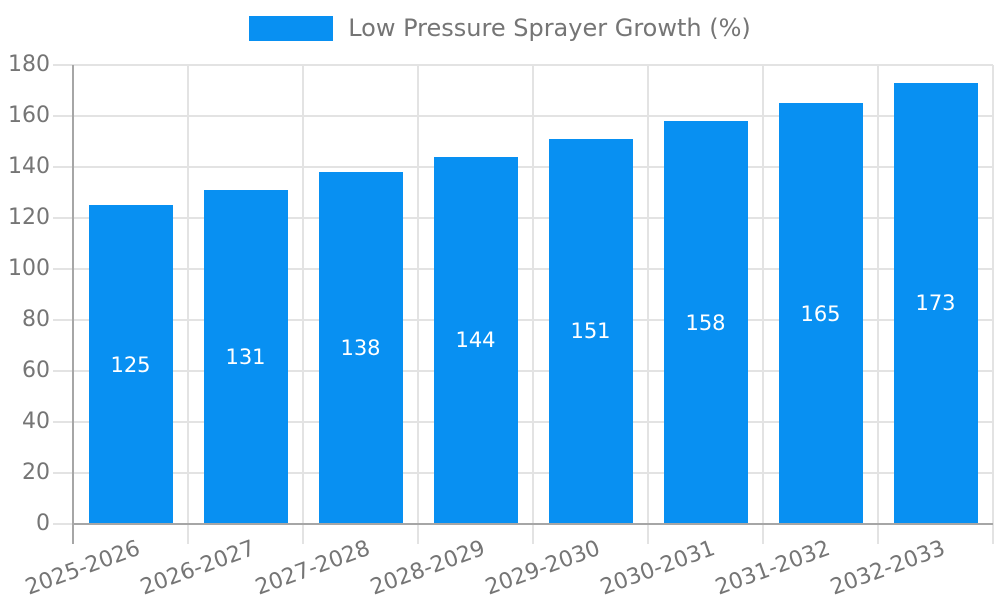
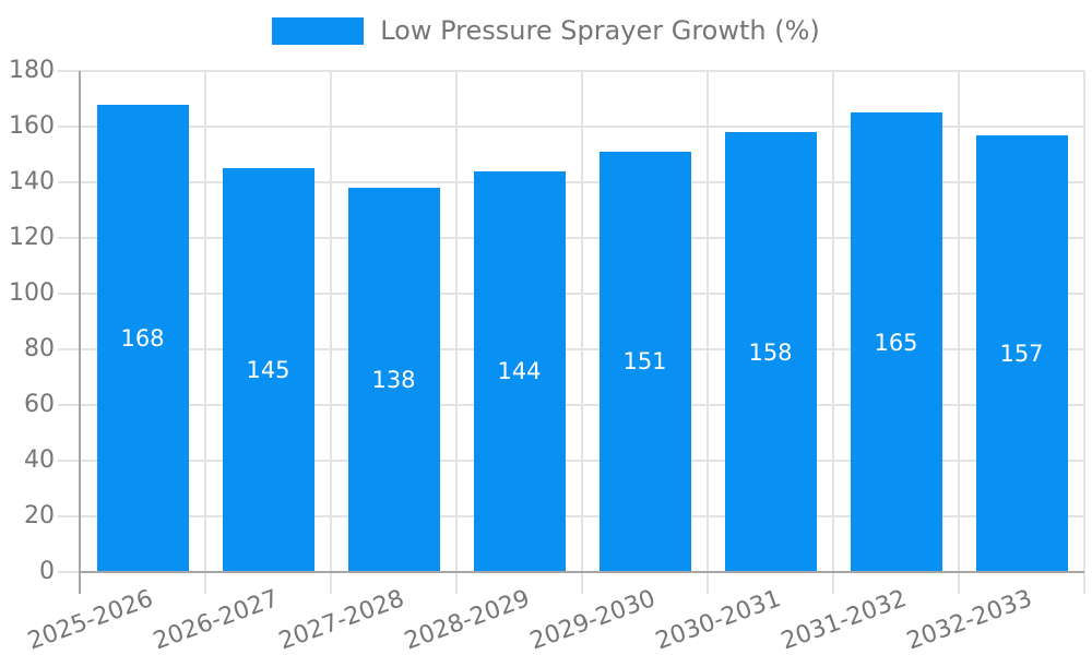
2025-2026: 125 -> 168
2026-2027: 131 -> 145
2032-2033: 173 -> 157
